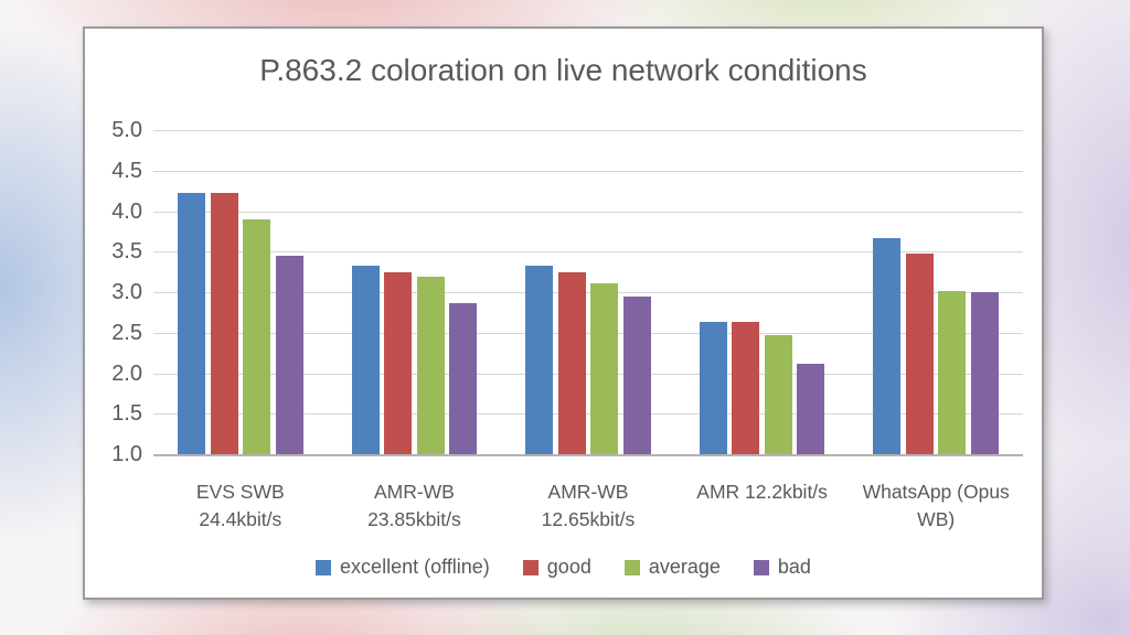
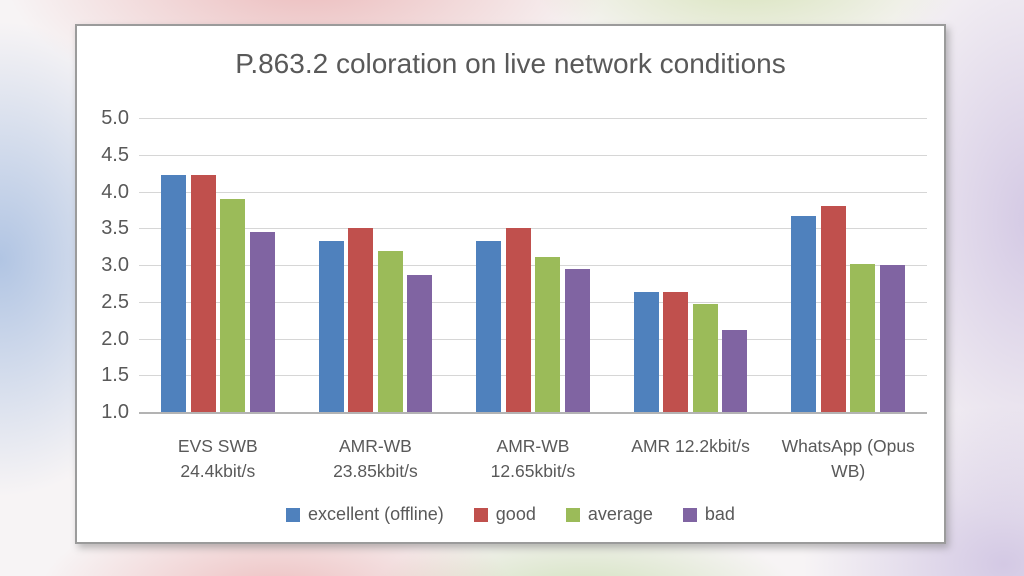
good/AMR-WB 23.85kbit/s: 3.2 -> 3.5
good/AMR-WB 12.65kbit/s: 3.2 -> 3.5
good/WhatsApp (Opus WB): 3.5 -> 3.8
